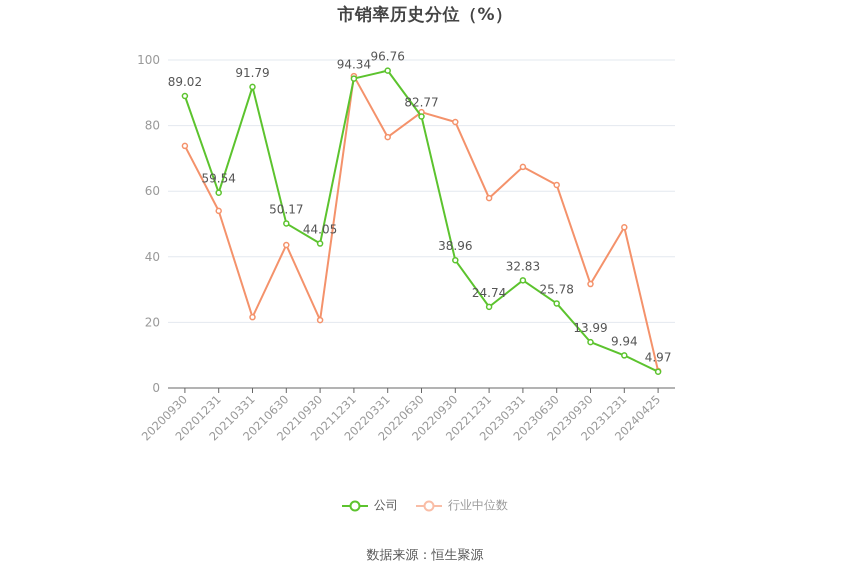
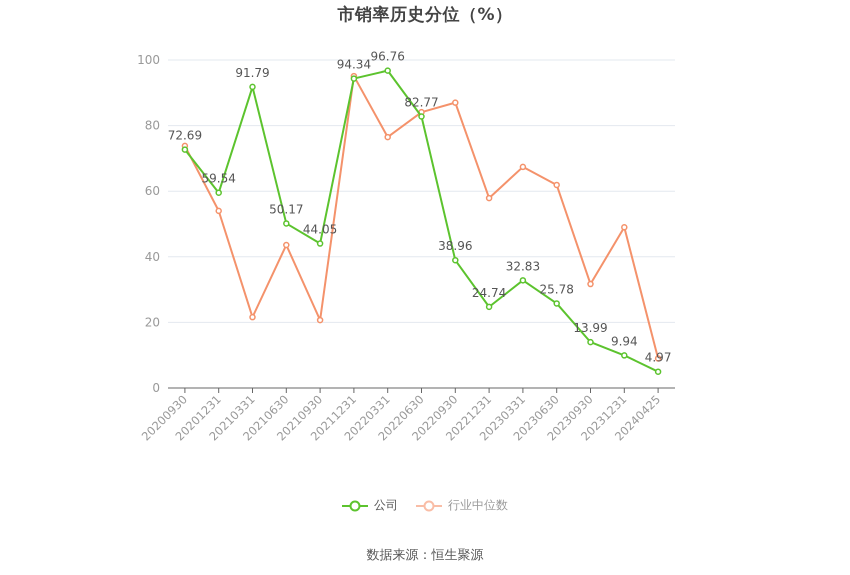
公司/20200930: 89.02 -> 72.69
行业中位数/20220930: 81 -> 87
行业中位数/20240425: 5 -> 9
